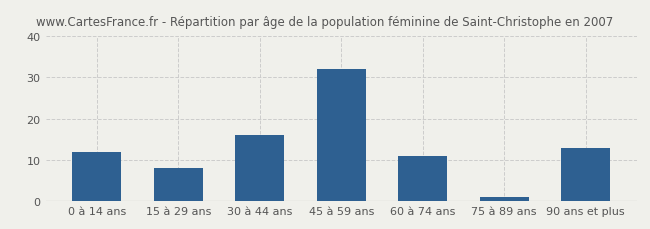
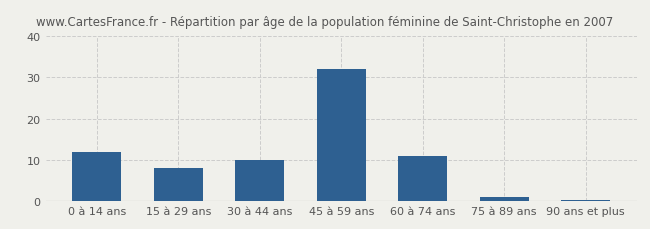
30 à 44 ans: 16.0 -> 10.0
90 ans et plus: 13.0 -> 0.3
